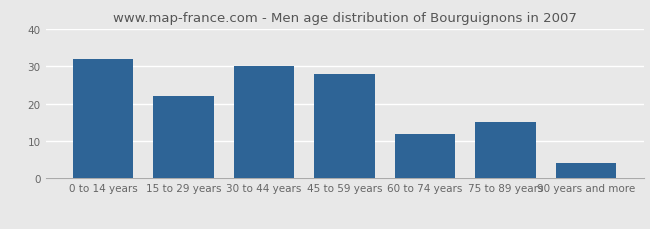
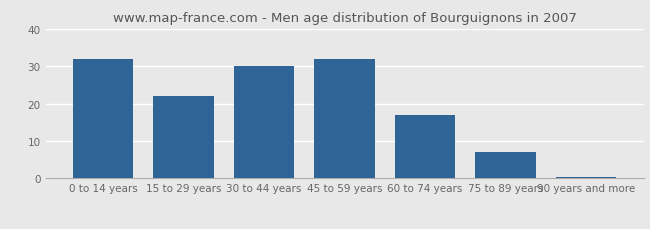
45 to 59 years: 28.0 -> 32.0
60 to 74 years: 12.0 -> 17.0
75 to 89 years: 15.0 -> 7.0
90 years and more: 4.0 -> 0.4
